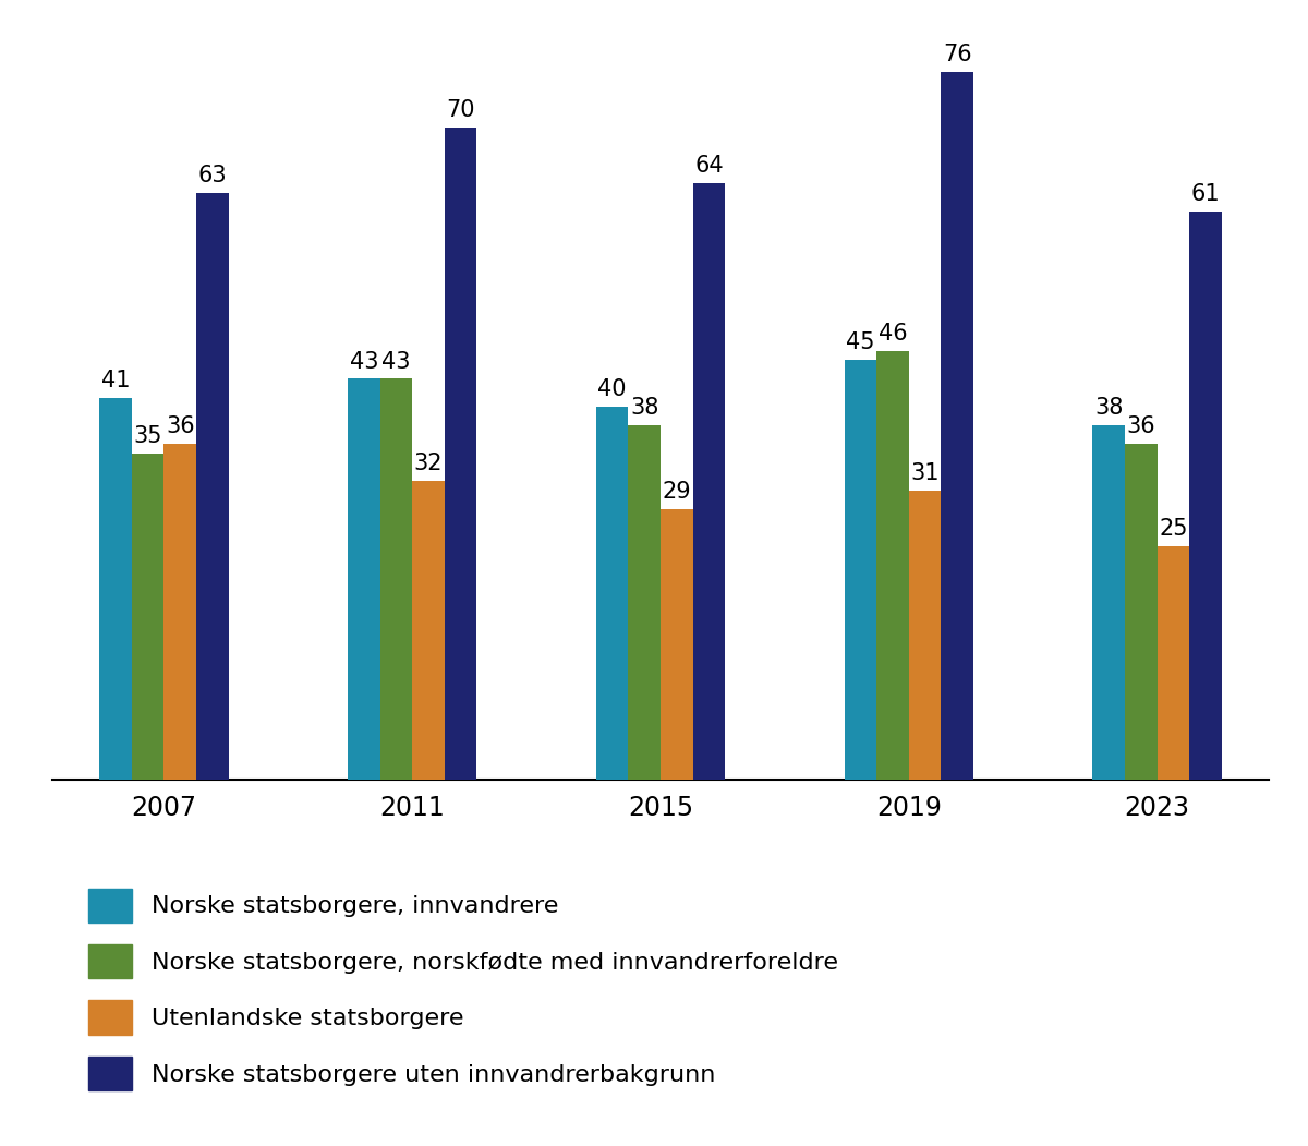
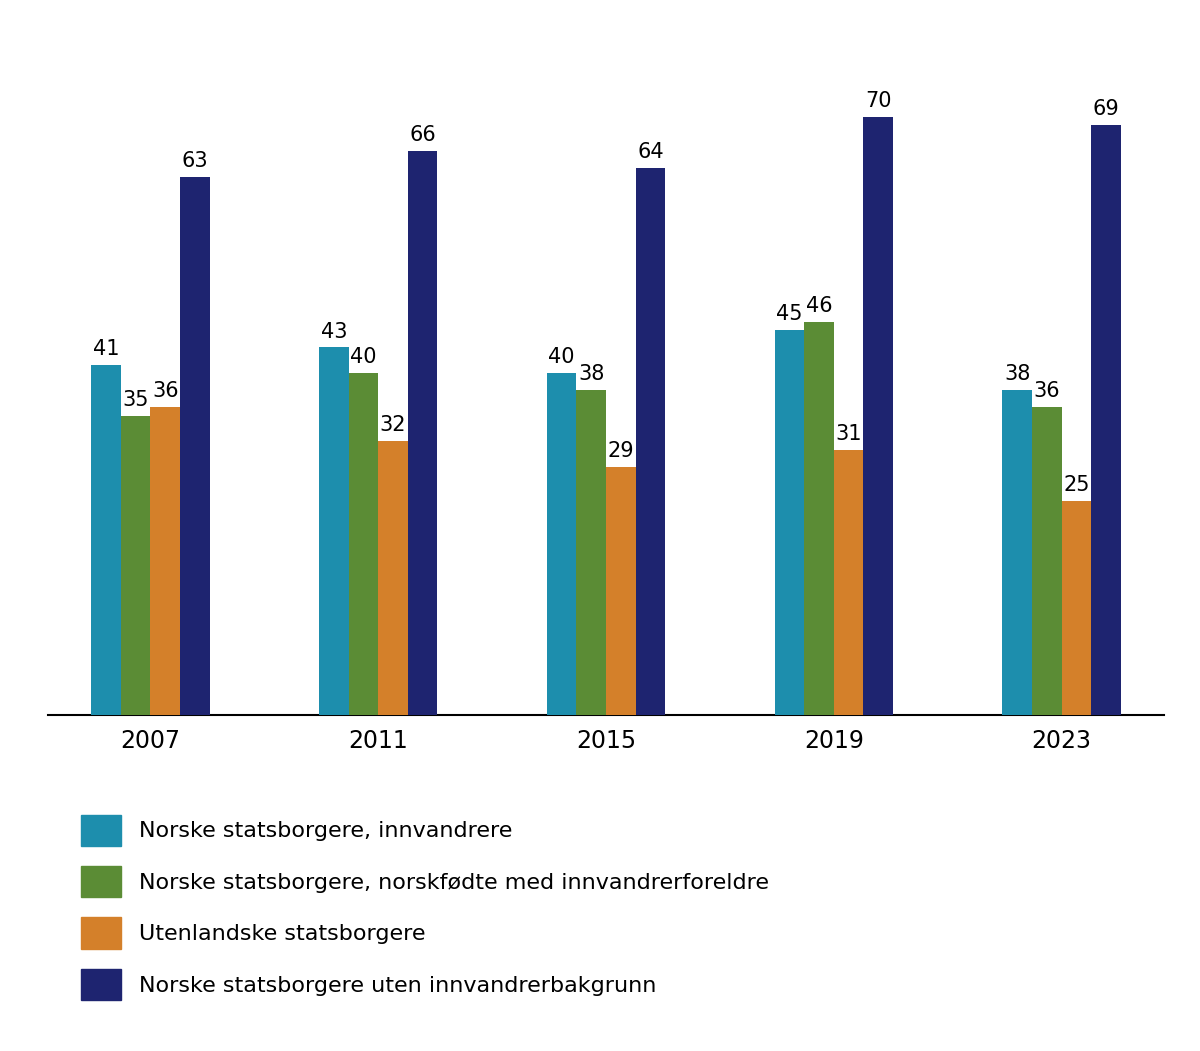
Norske statsborgere, norskfødte med innvandrerforeldre/2011: 43 -> 40
Norske statsborgere uten innvandrerbakgrunn/2011: 70 -> 66
Norske statsborgere uten innvandrerbakgrunn/2019: 76 -> 70
Norske statsborgere uten innvandrerbakgrunn/2023: 61 -> 69
